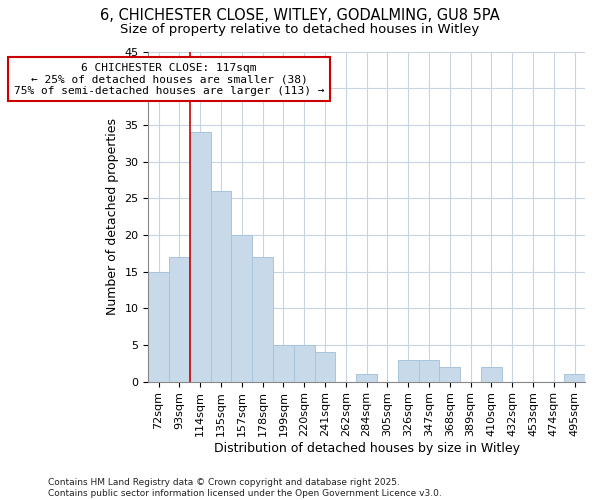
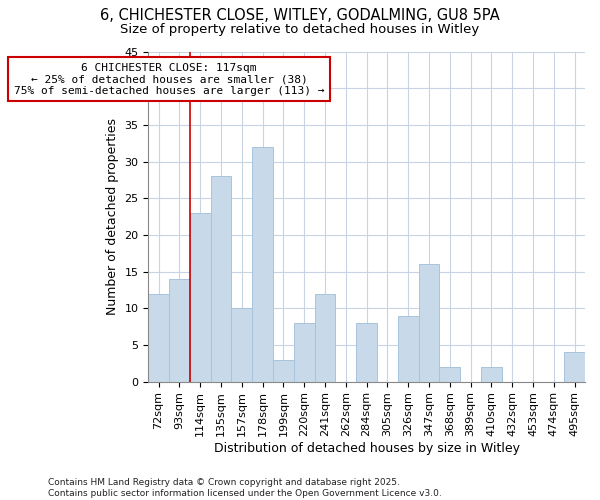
72sqm: 15 -> 12
93sqm: 17 -> 14
114sqm: 34 -> 23
135sqm: 26 -> 28
157sqm: 20 -> 10
178sqm: 17 -> 32
199sqm: 5 -> 3
220sqm: 5 -> 8
241sqm: 4 -> 12
284sqm: 1 -> 8
326sqm: 3 -> 9
347sqm: 3 -> 16
495sqm: 1 -> 4
